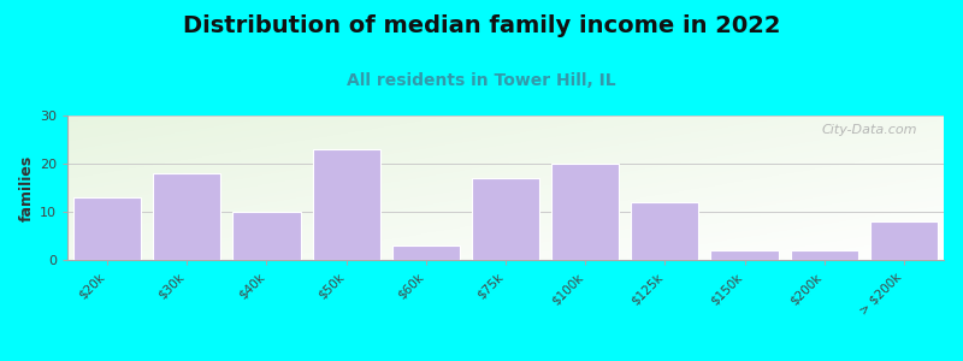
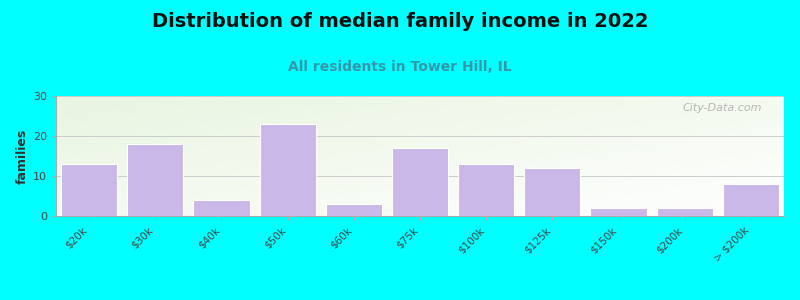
$40k: 10 -> 4
$100k: 20 -> 13
